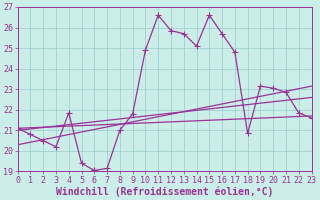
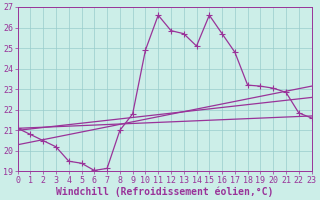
4: 21.85 -> 19.50
18: 20.85 -> 23.20
